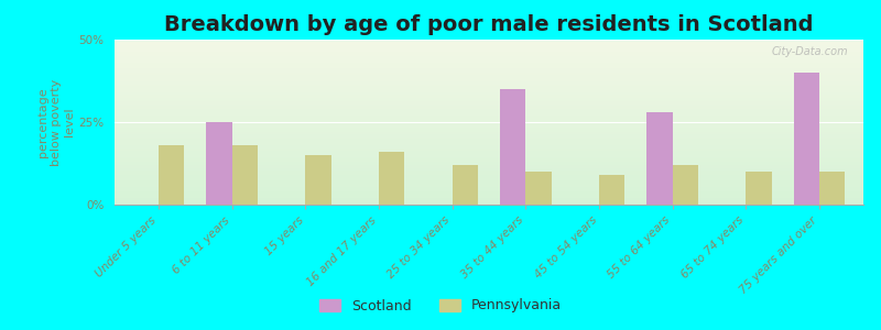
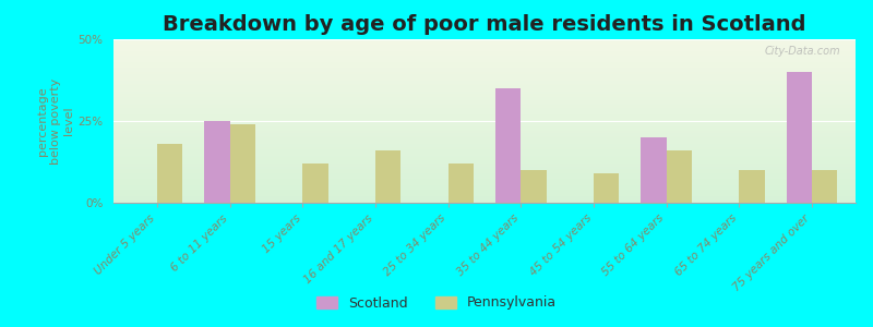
Pennsylvania/6 to 11 years: 18% -> 24%
Pennsylvania/15 years: 15% -> 12%
Scotland/55 to 64 years: 28% -> 20%
Pennsylvania/55 to 64 years: 12% -> 16%
